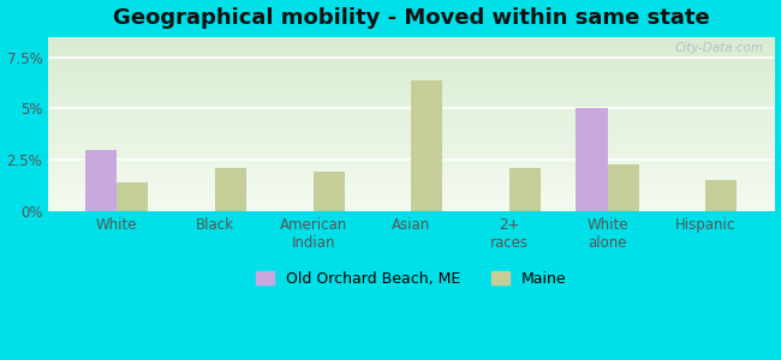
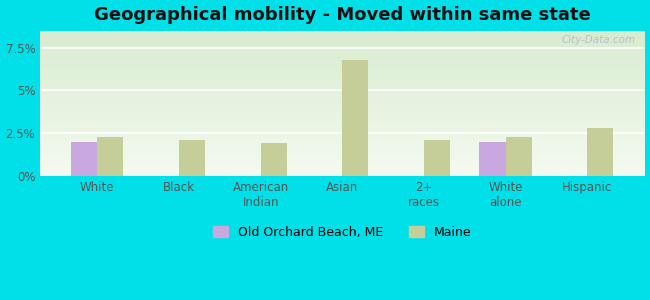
Old Orchard Beach, ME/White: 3% -> 2%
Maine/White: 1.4% -> 2.3%
Maine/Asian: 6.4% -> 6.8%
Old Orchard Beach, ME/White alone: 5% -> 2%
Maine/Hispanic: 1.5% -> 2.8%
